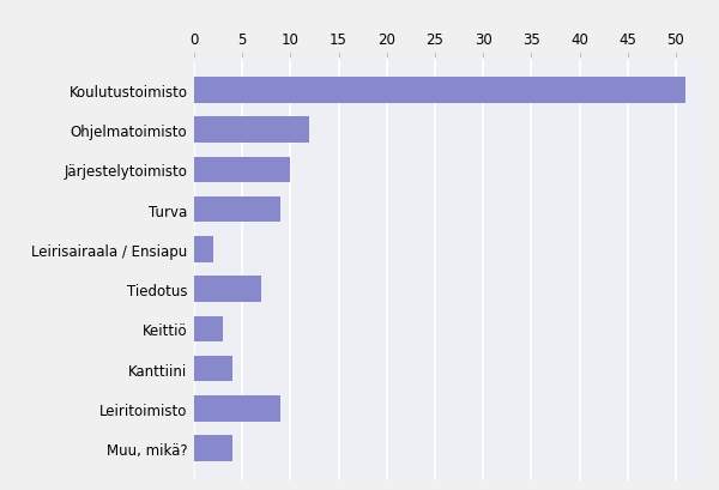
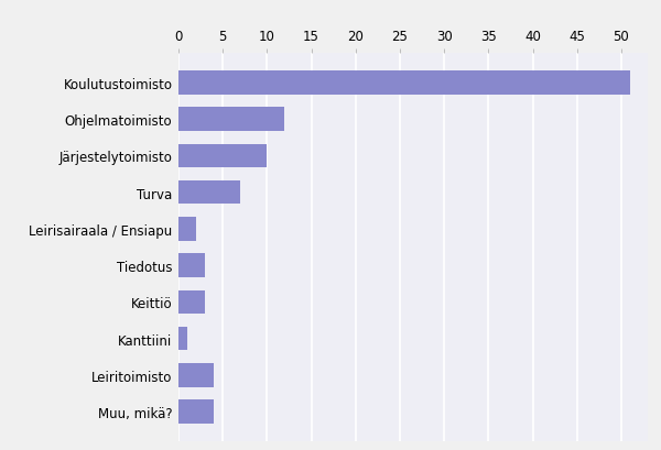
Turva: 9 -> 7
Tiedotus: 7 -> 3
Kanttiini: 4 -> 1
Leiritoimisto: 9 -> 4
